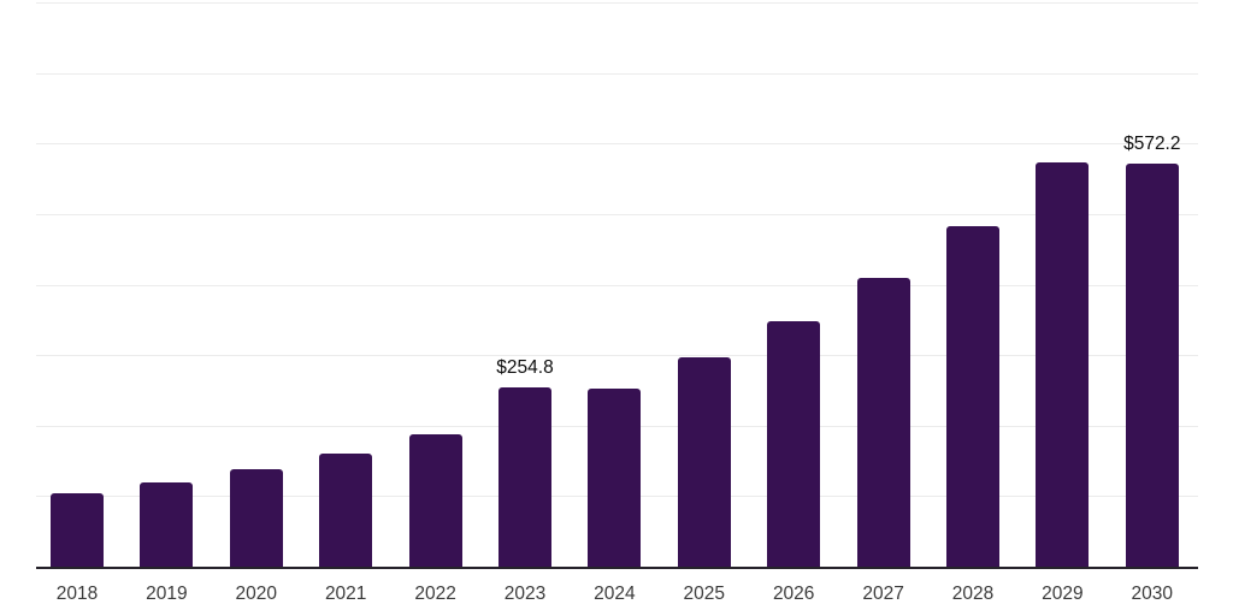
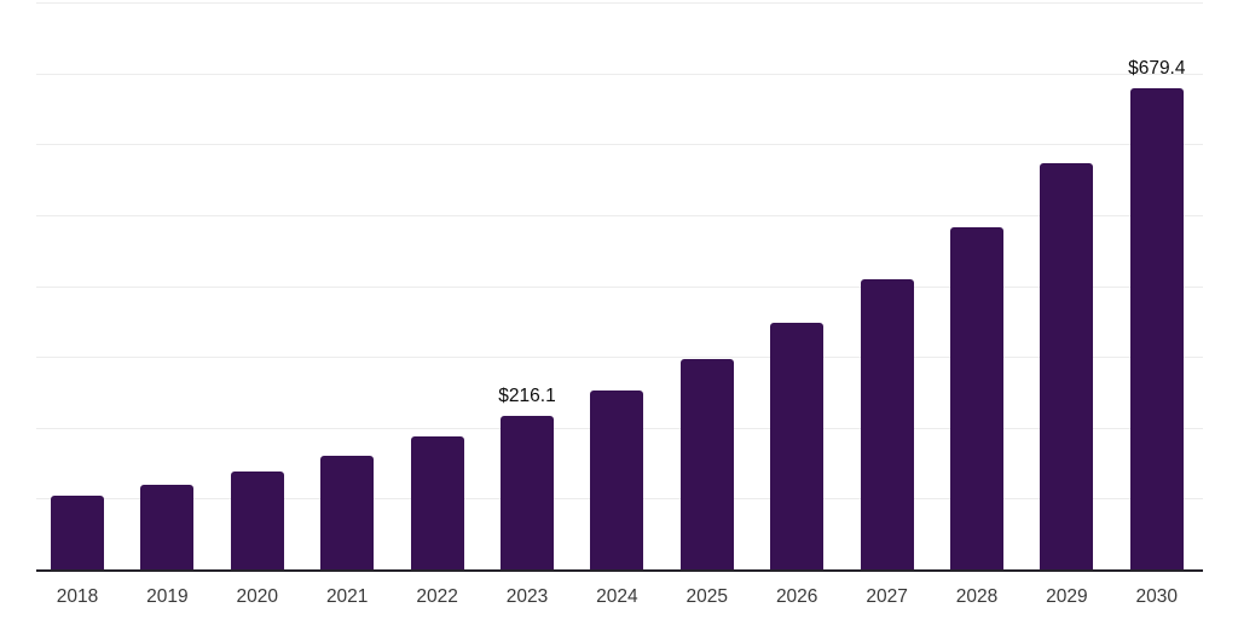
2023: $254.8 -> $216.1
2030: $572.2 -> $679.4
